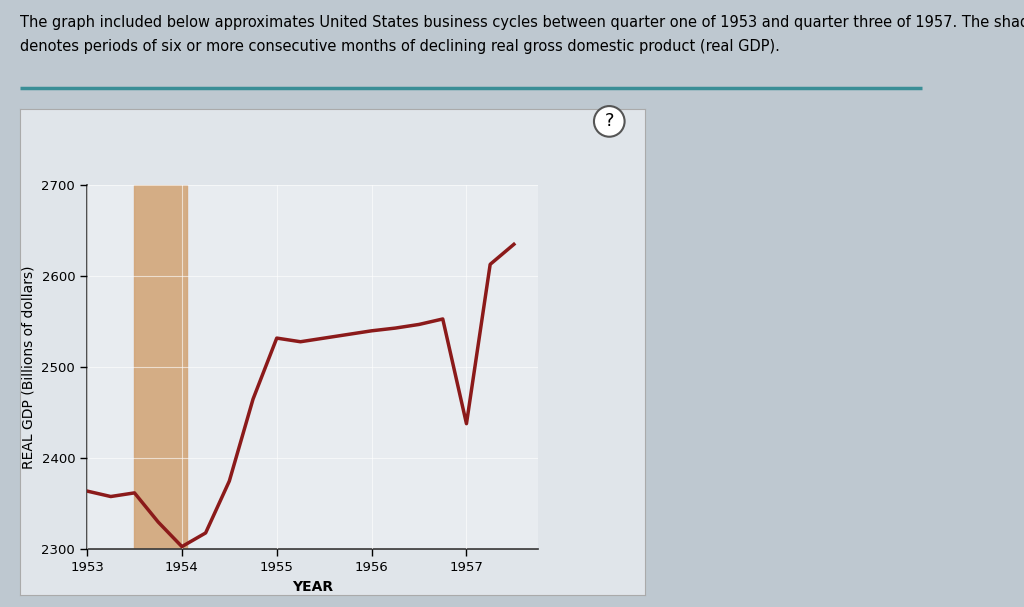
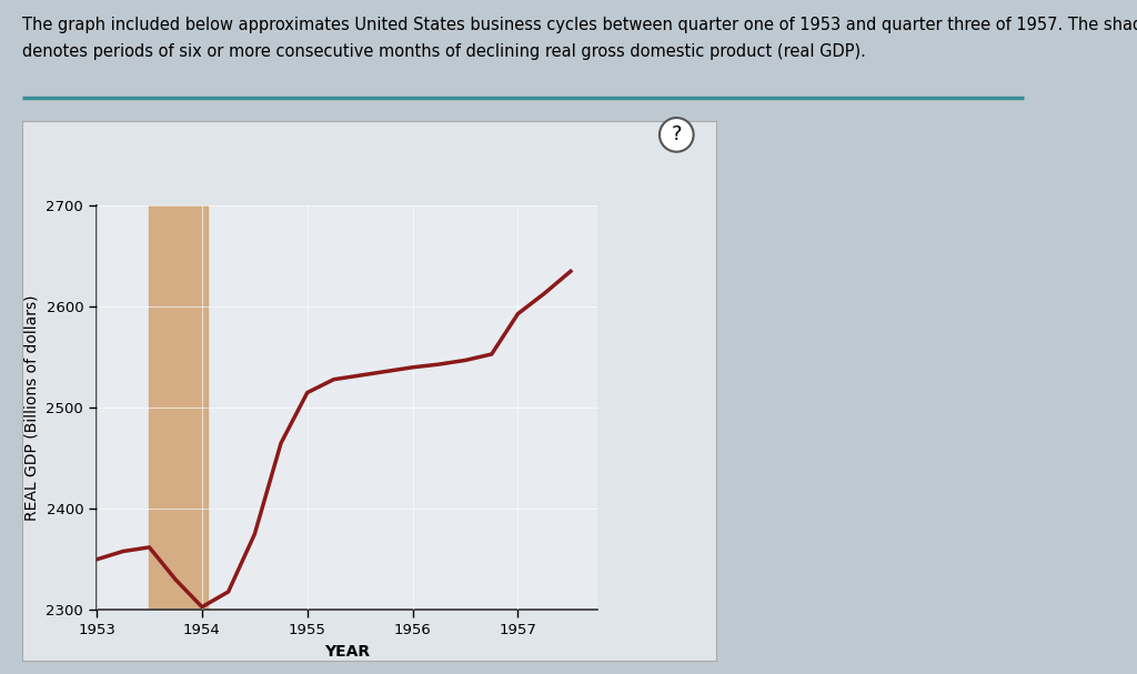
1953: 2364 -> 2350
1955: 2532 -> 2515
1957: 2438 -> 2593
